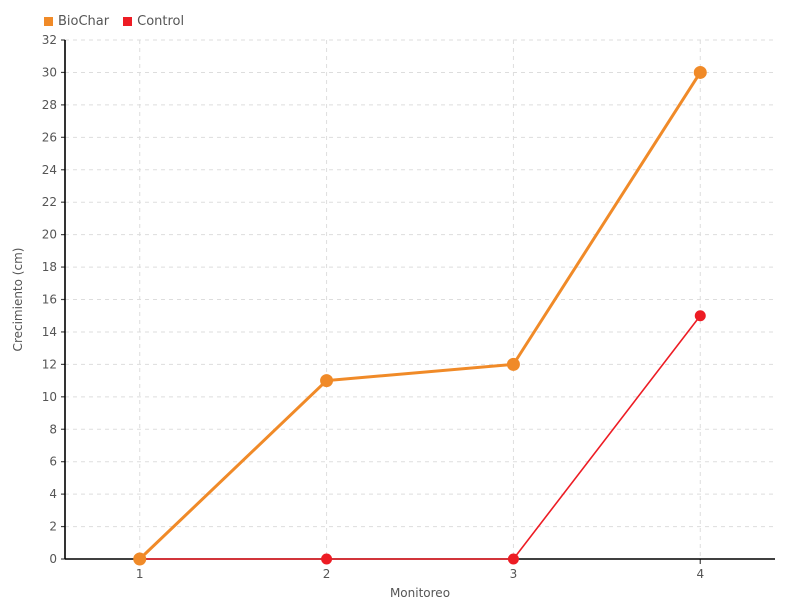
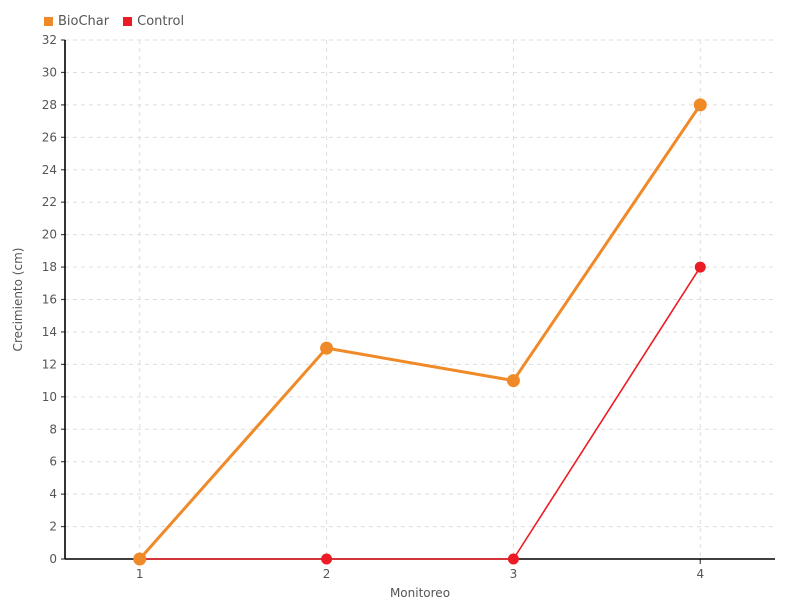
BioChar/2: 11 -> 13
BioChar/3: 12 -> 11
BioChar/4: 30 -> 28
Control/4: 15 -> 18
